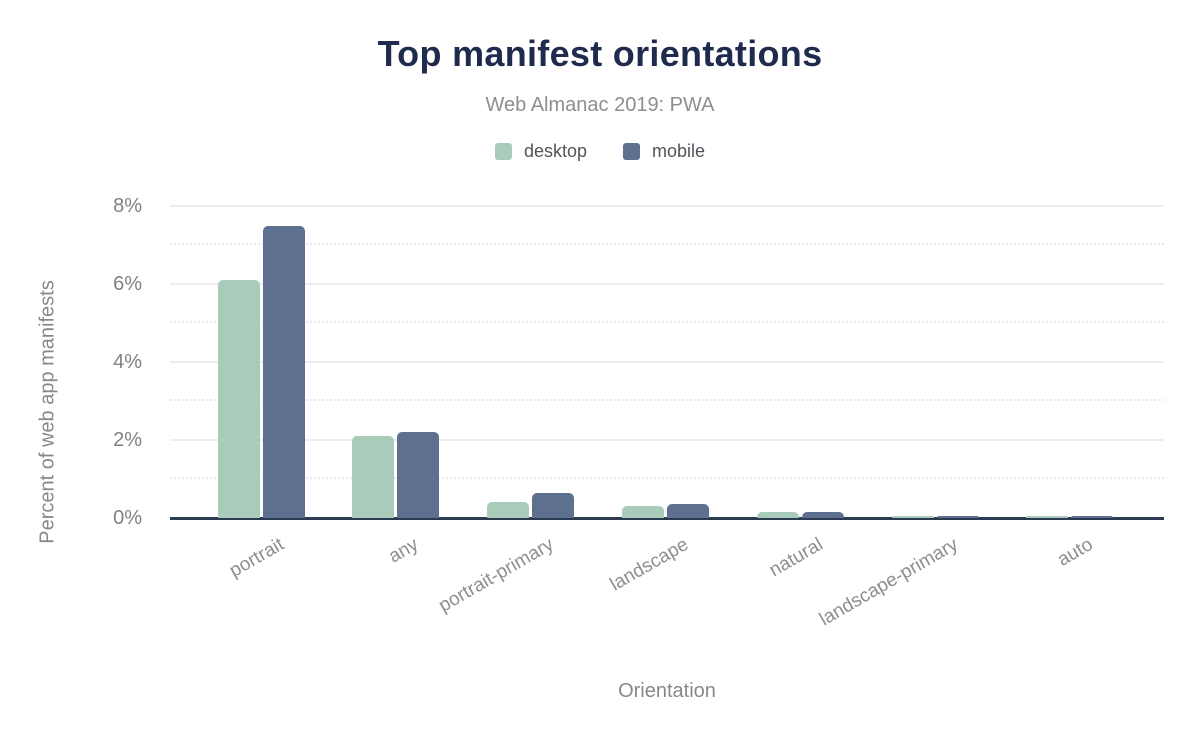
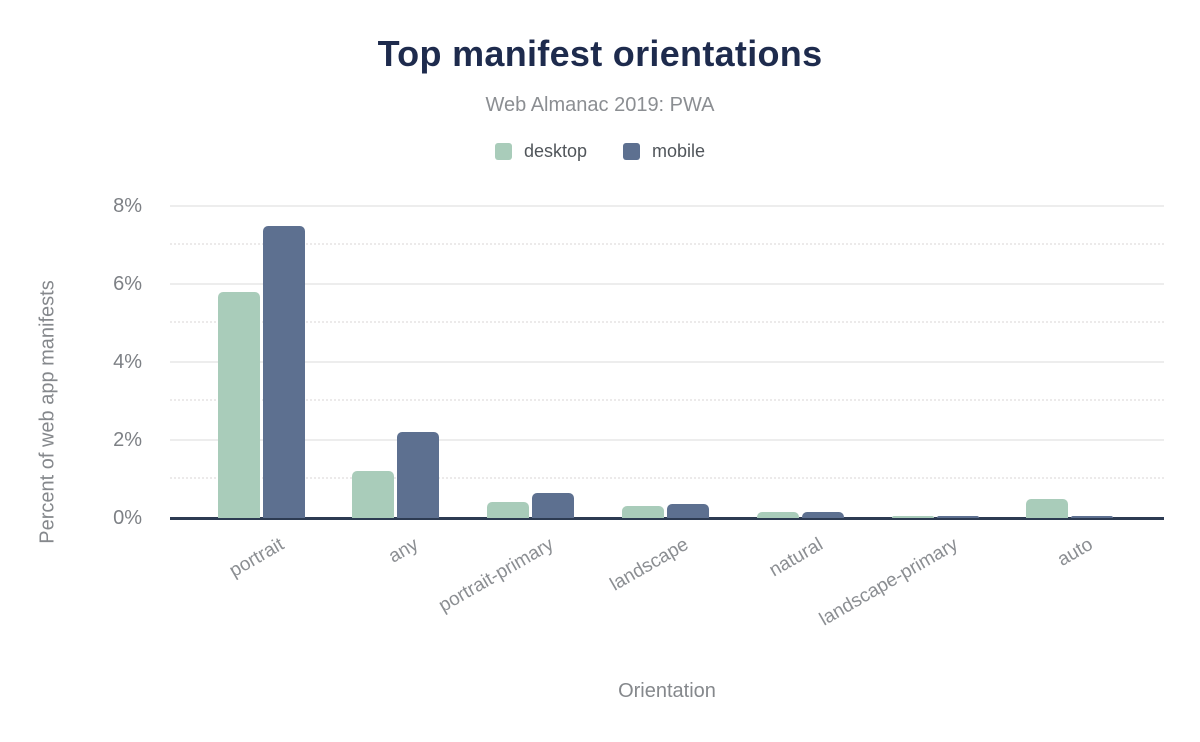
desktop/portrait: 6.1% -> 5.8%
desktop/any: 2.1% -> 1.2%
desktop/auto: 0.1% -> 0.5%
